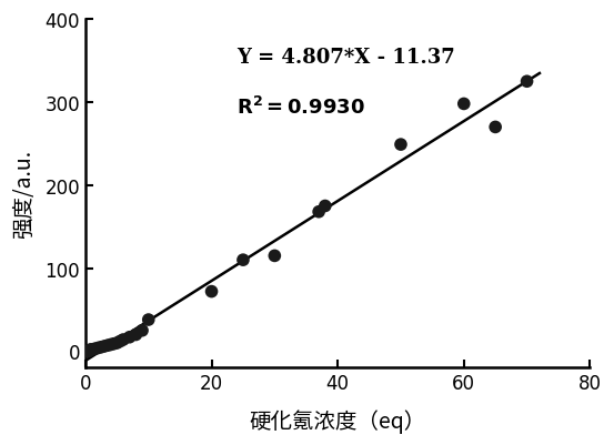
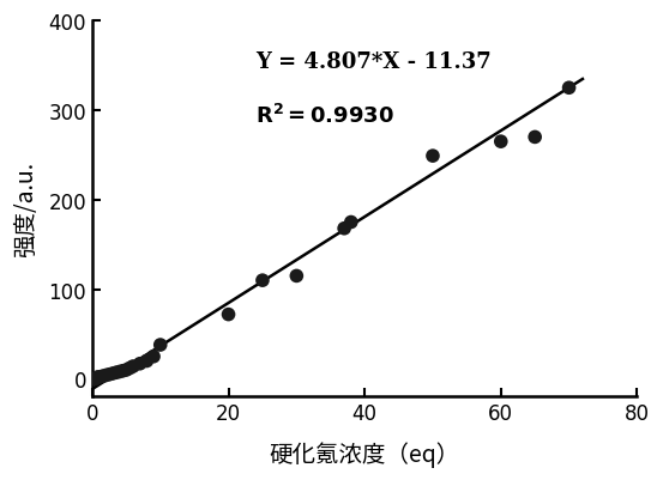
60: 298 -> 265
